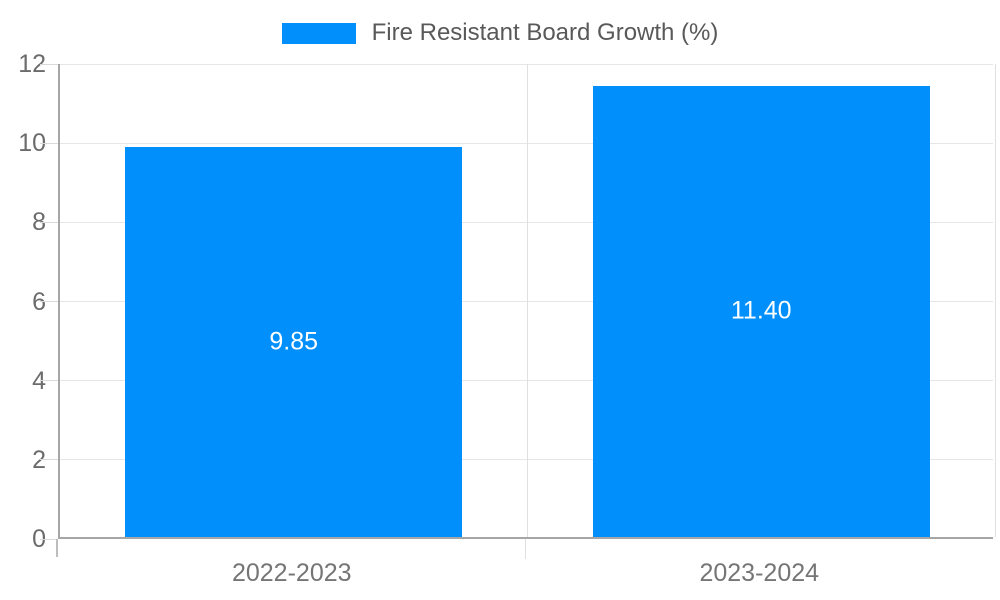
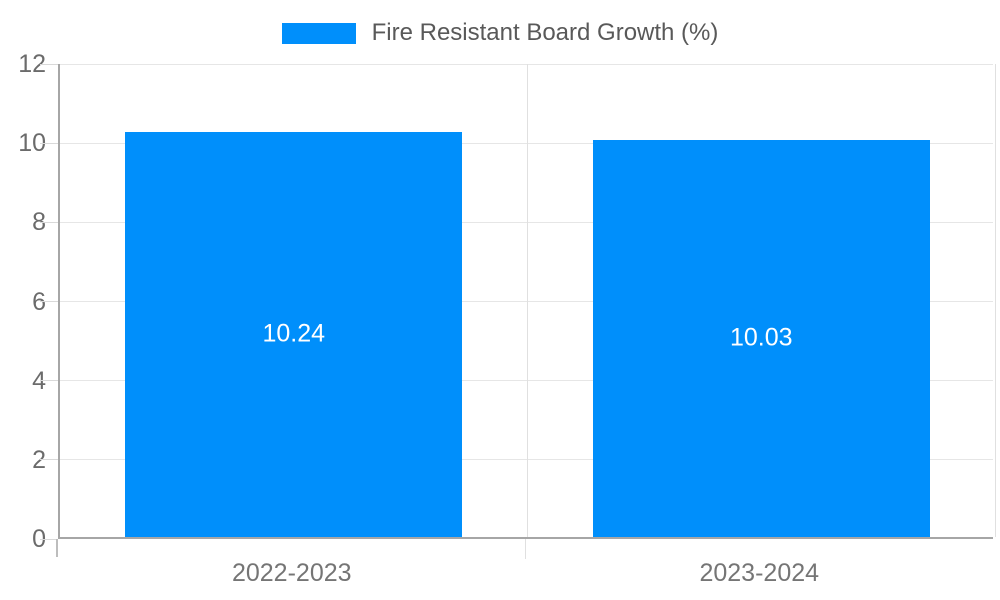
2022-2023: 9.85 -> 10.24
2023-2024: 11.40 -> 10.03
